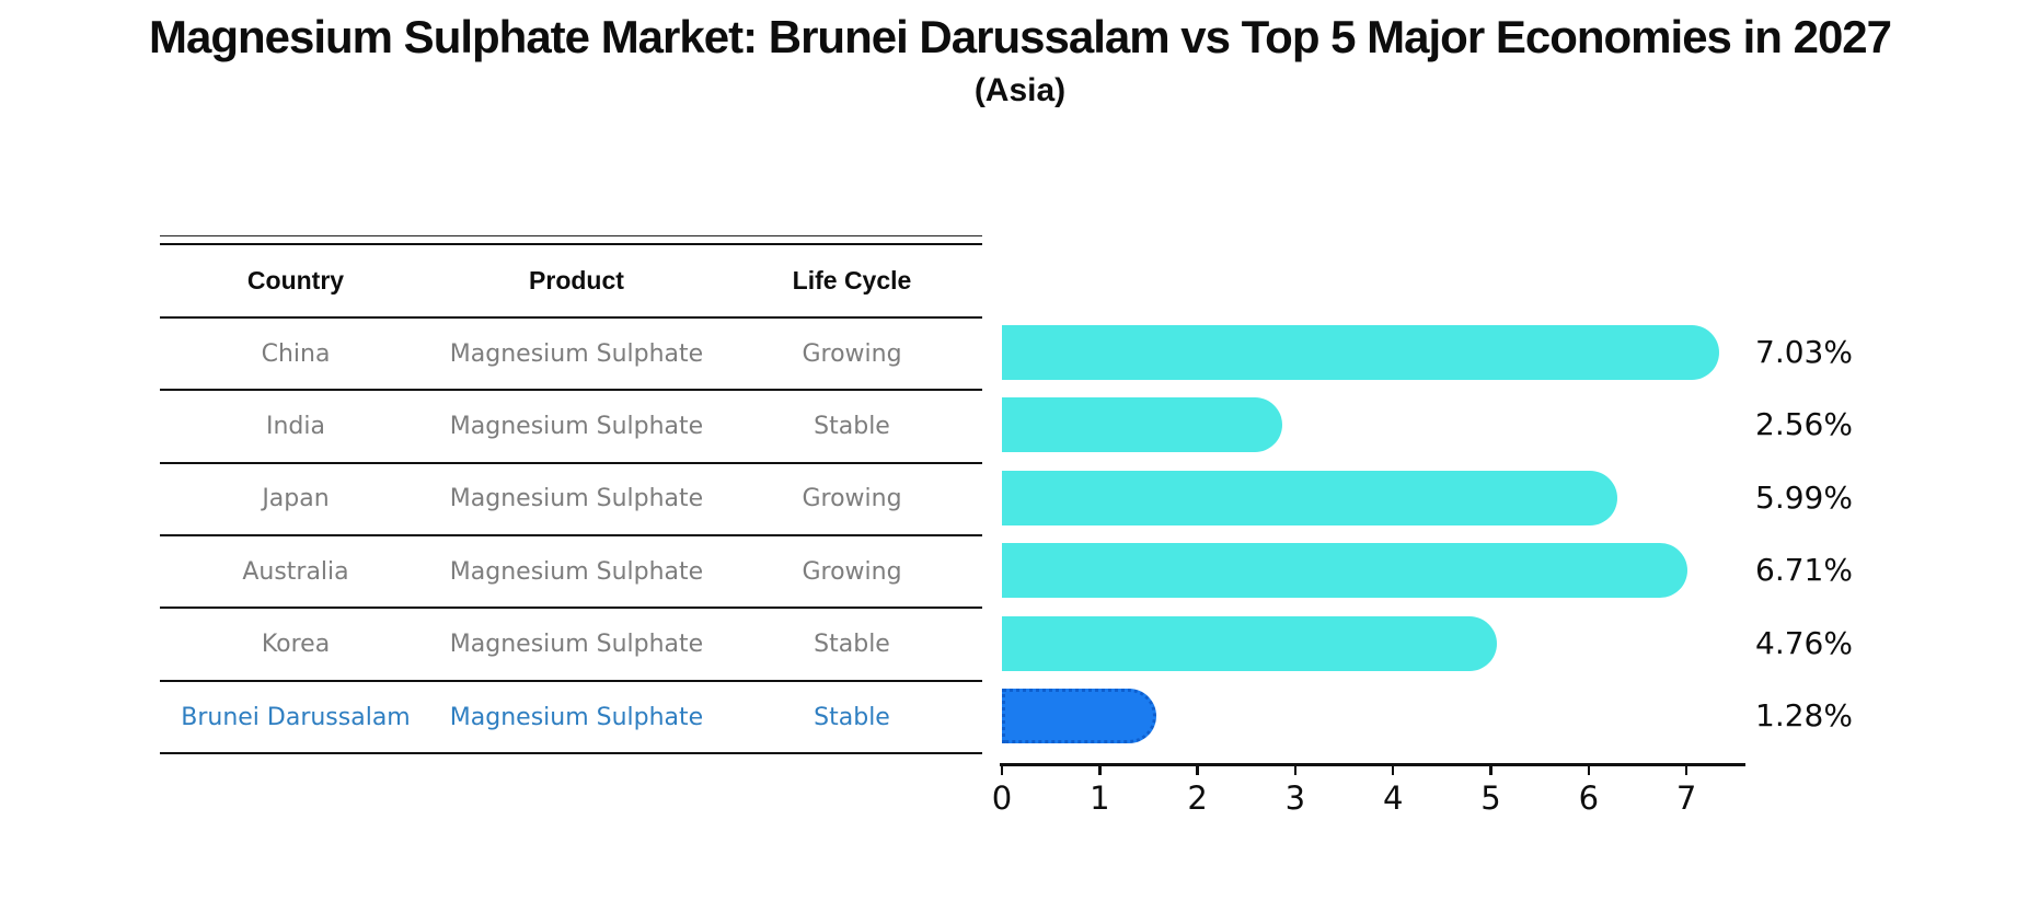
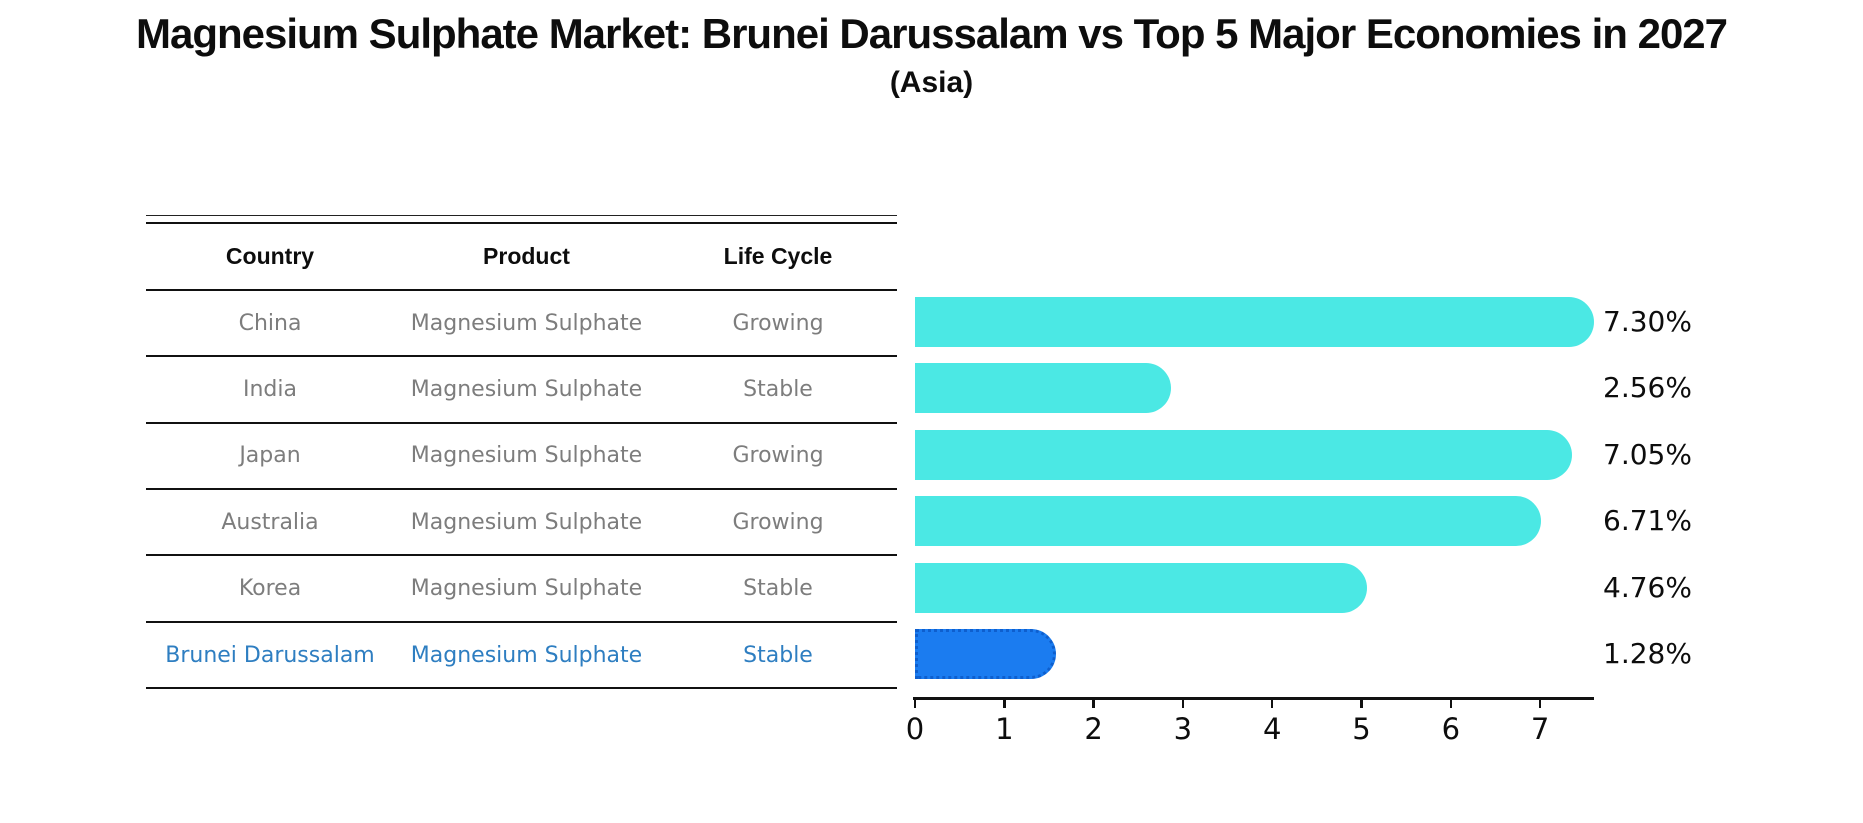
China: 7.03% -> 7.30%
Japan: 5.99% -> 7.05%
